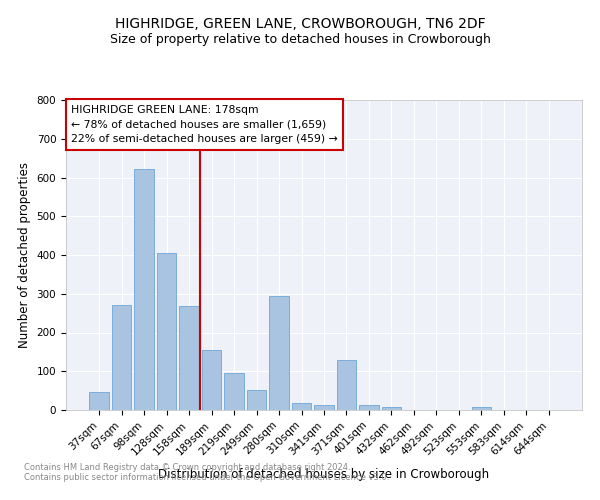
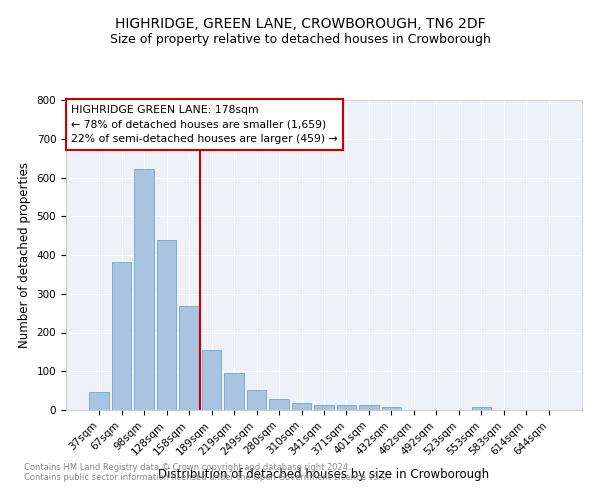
67sqm: 270 -> 382
128sqm: 405 -> 438
280sqm: 295 -> 28
371sqm: 130 -> 12
